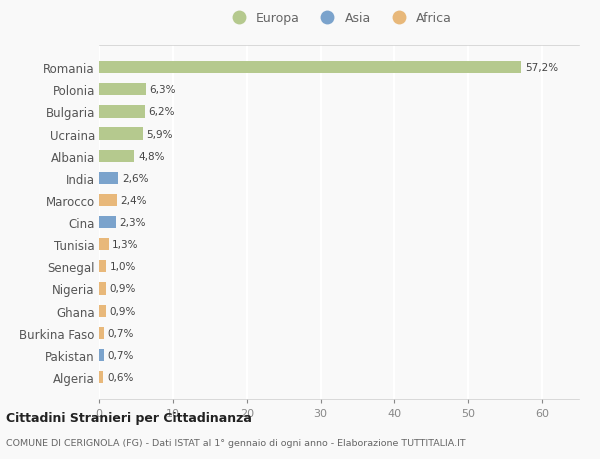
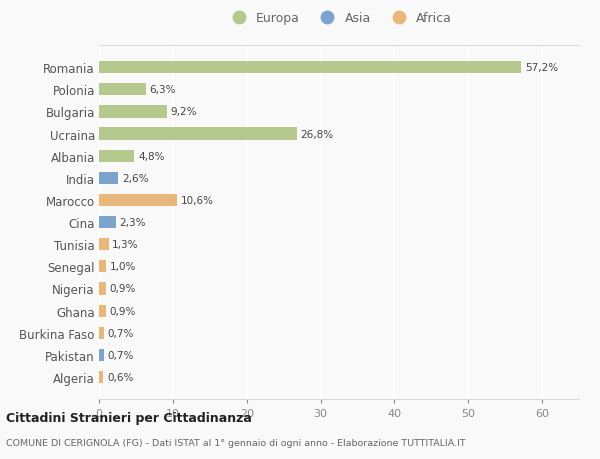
Bulgaria: 6,2% -> 9,2%
Ucraina: 5,9% -> 26,8%
Marocco: 2,4% -> 10,6%
